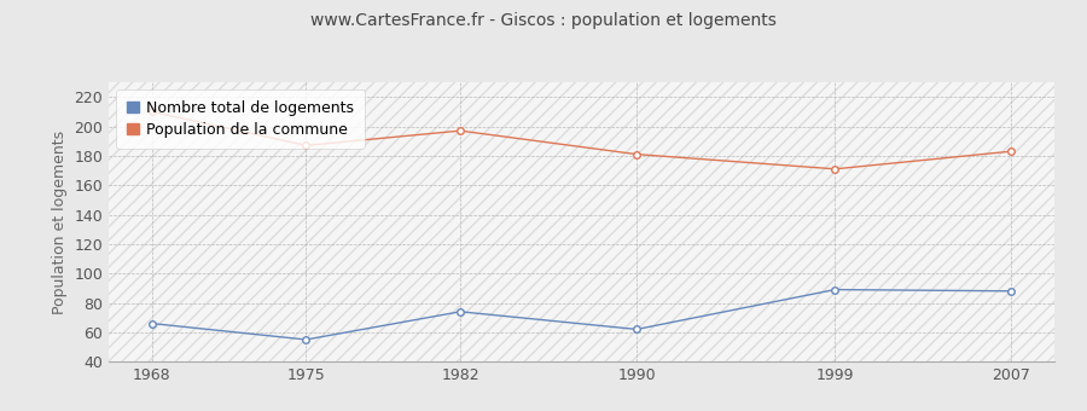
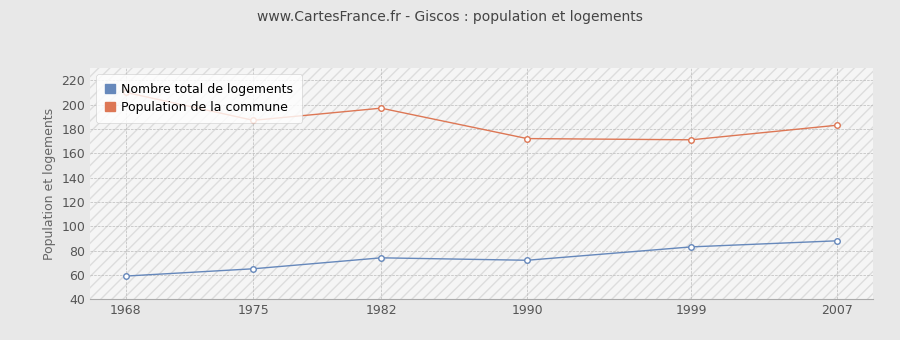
Nombre total de logements/1968: 66 -> 59
Nombre total de logements/1975: 55 -> 65
Nombre total de logements/1990: 62 -> 72
Population de la commune/1990: 181 -> 172
Nombre total de logements/1999: 89 -> 83
